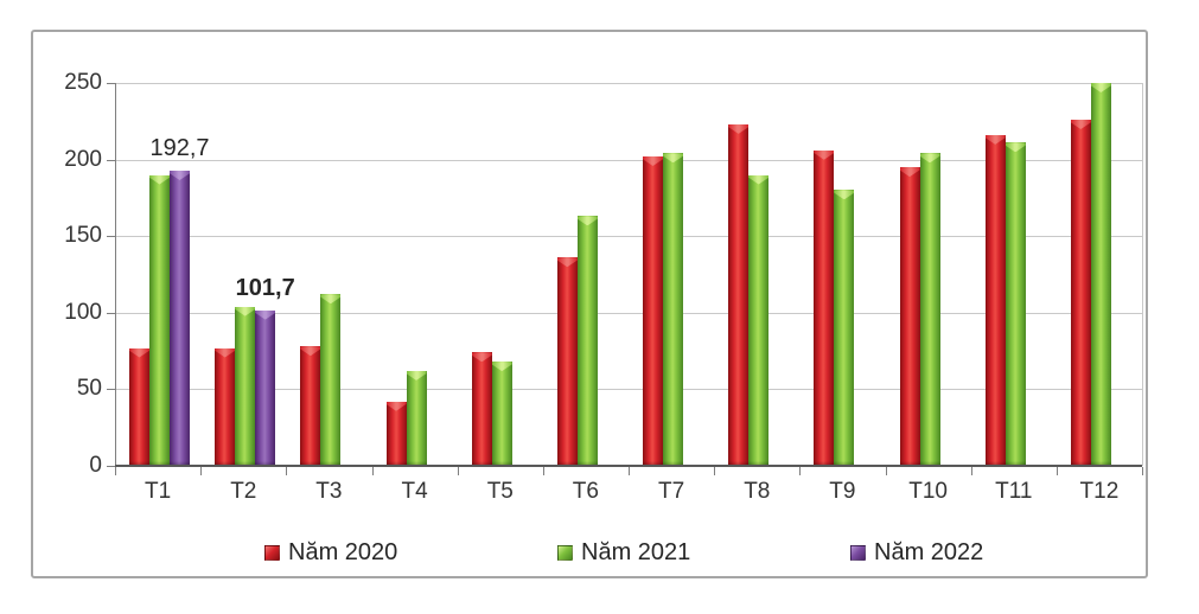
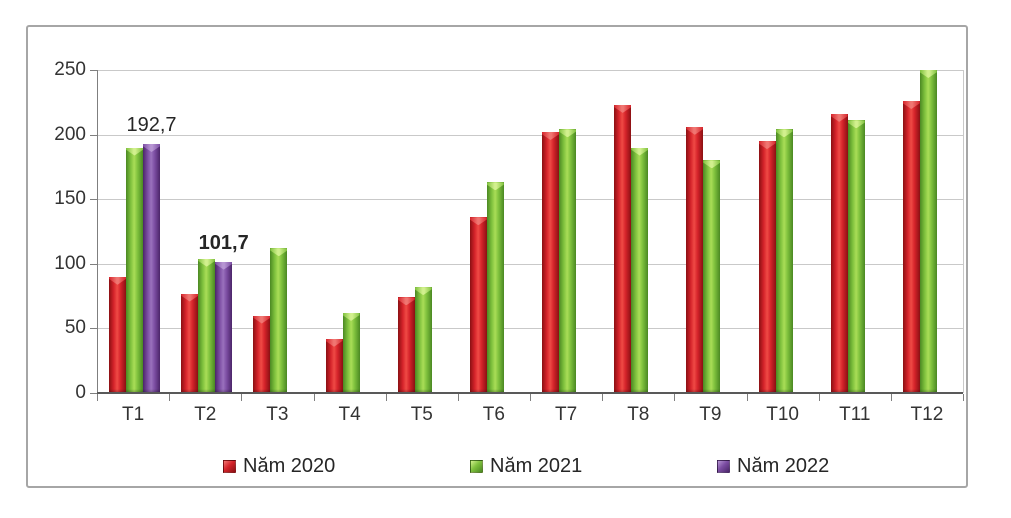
Năm 2020/T1: 77 -> 90
Năm 2020/T3: 78 -> 60
Năm 2021/T5: 68 -> 82
